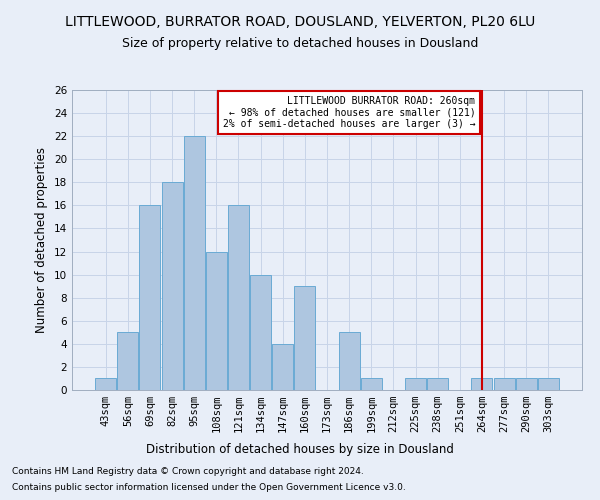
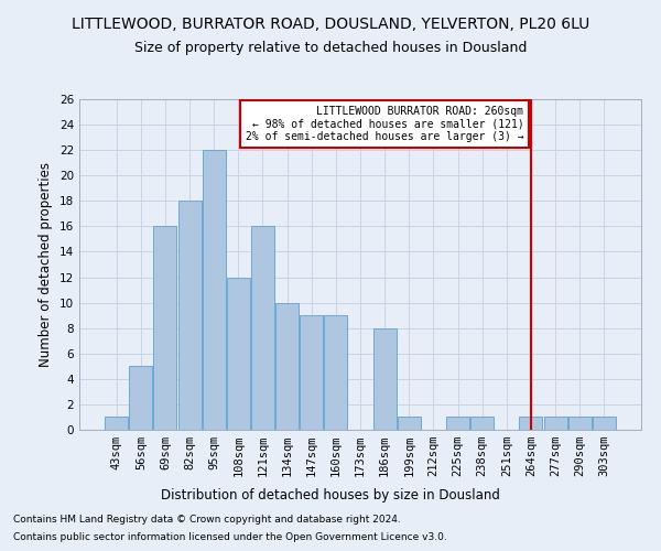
147sqm: 4 -> 9
186sqm: 5 -> 8
